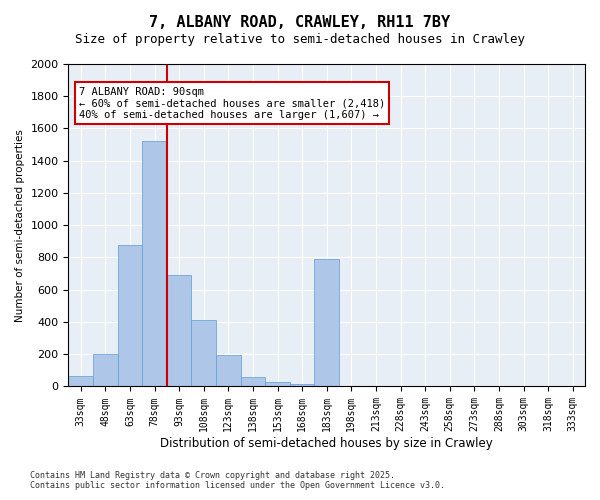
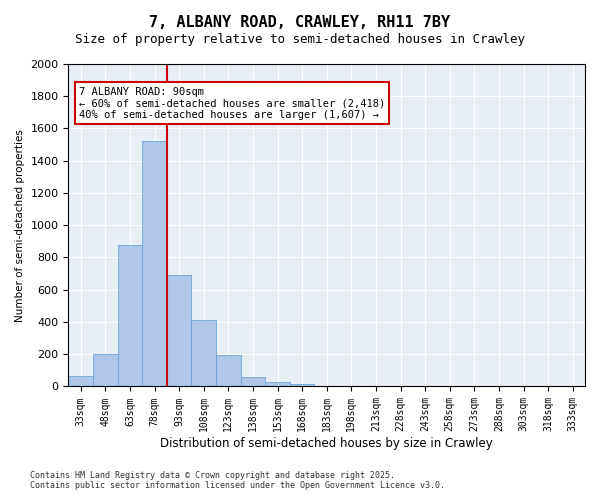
183sqm: 790 -> 0
